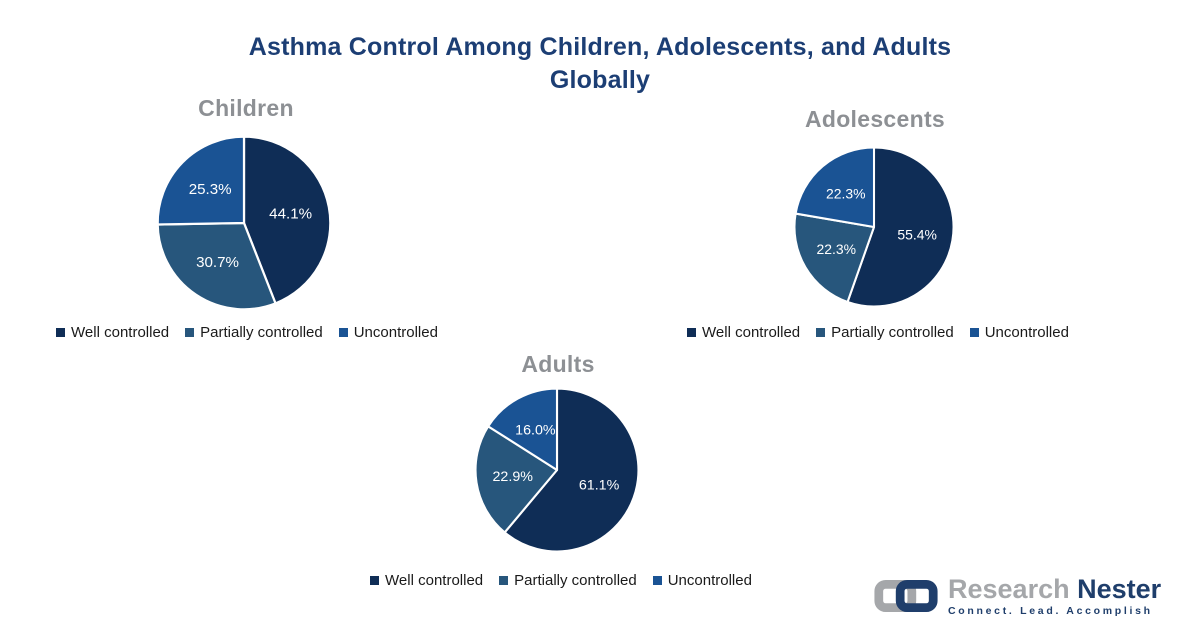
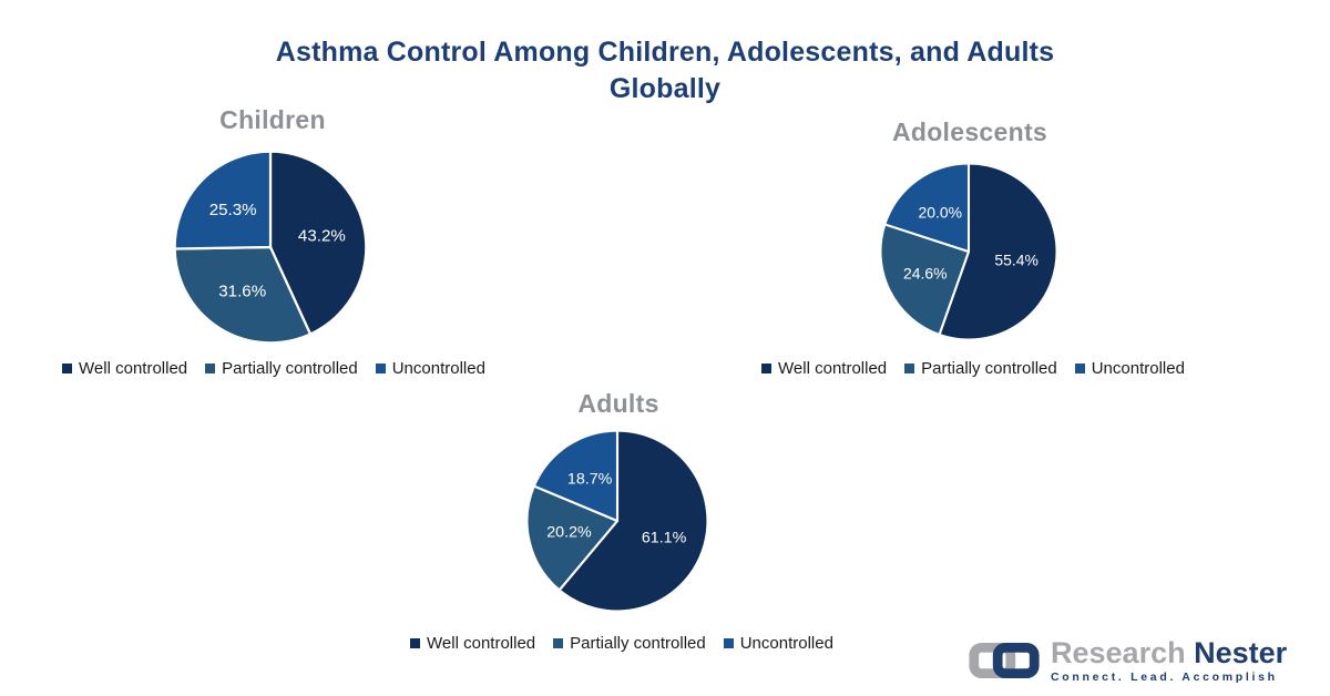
Children/Well controlled: 44.1% -> 43.2%
Children/Partially controlled: 30.7% -> 31.6%
Adolescents/Partially controlled: 22.3% -> 24.6%
Adolescents/Uncontrolled: 22.3% -> 20.0%
Adults/Partially controlled: 22.9% -> 20.2%
Adults/Uncontrolled: 16.0% -> 18.7%
